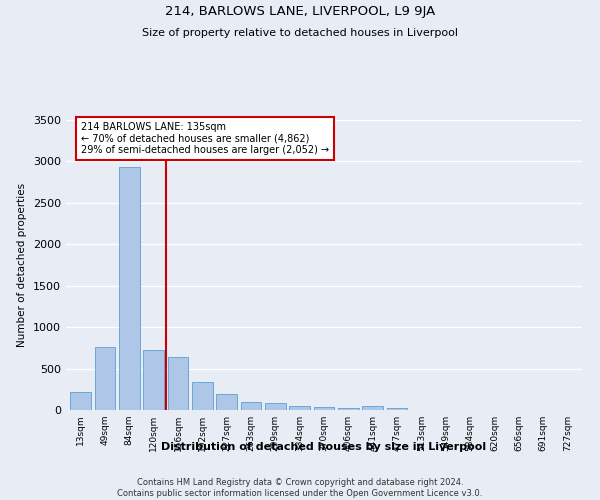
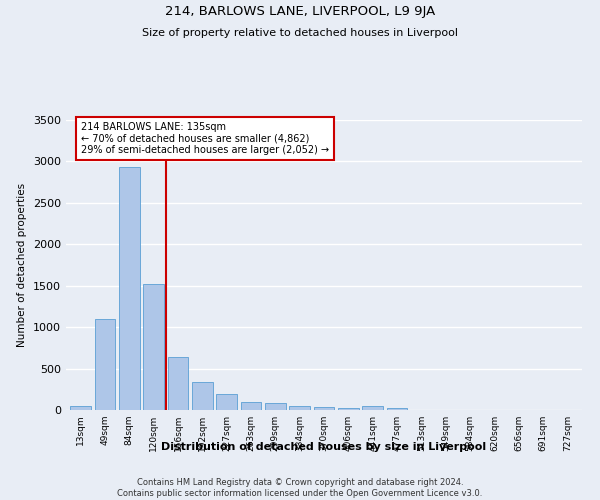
13sqm: 220 -> 50
49sqm: 760 -> 1100
120sqm: 720 -> 1520
